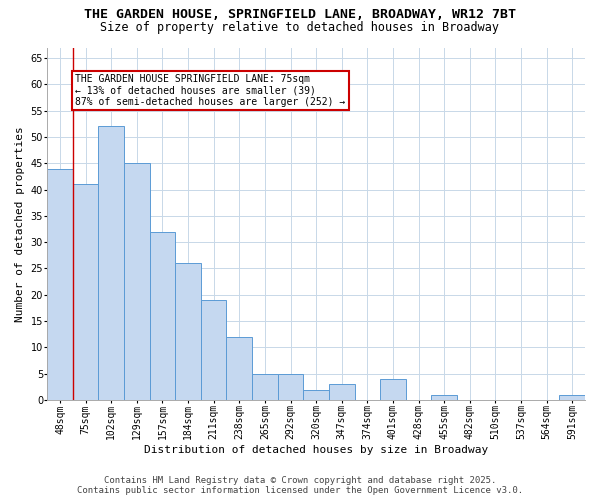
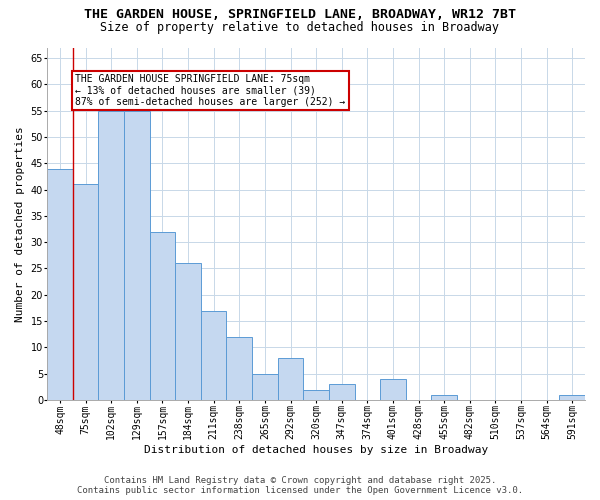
102sqm: 52 -> 55
129sqm: 45 -> 55
211sqm: 19 -> 17
292sqm: 5 -> 8
